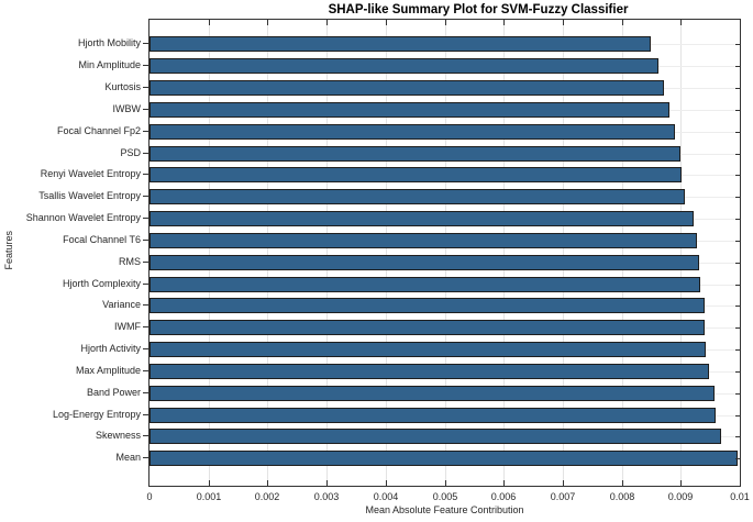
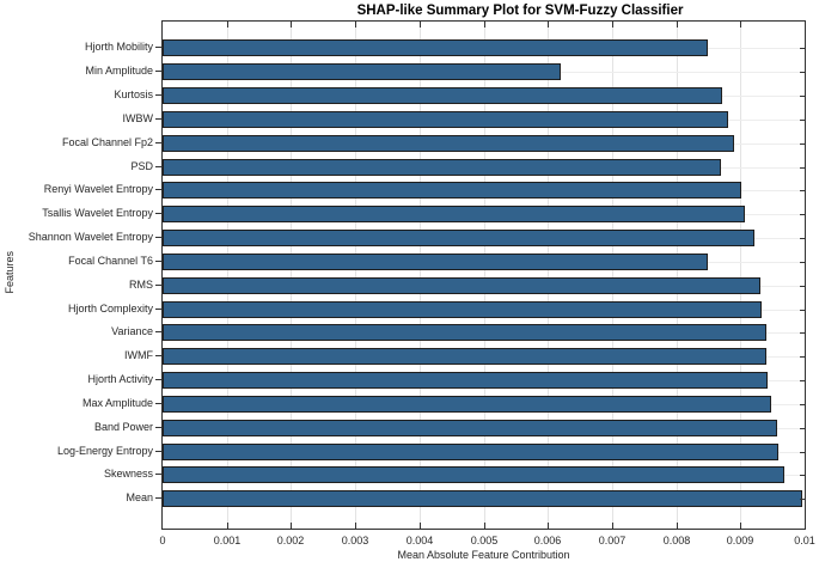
Min Amplitude: 0.0086 -> 0.0062
PSD: 0.0090 -> 0.0087
Focal Channel T6: 0.0093 -> 0.0085
